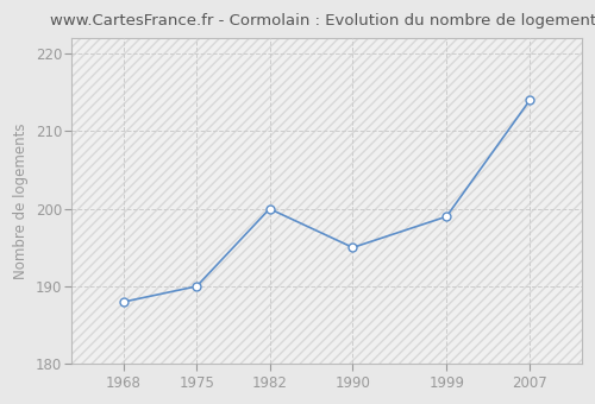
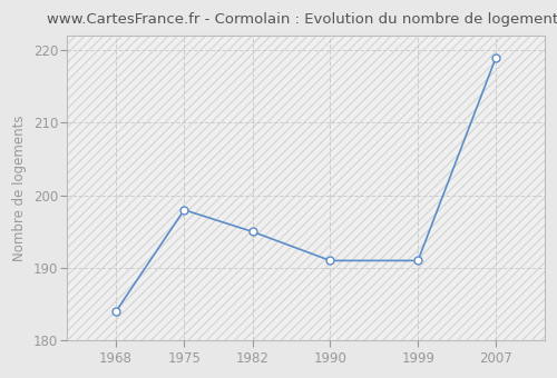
1968: 188 -> 184
1975: 190 -> 198
1982: 200 -> 195
1990: 195 -> 191
1999: 199 -> 191
2007: 214 -> 219
